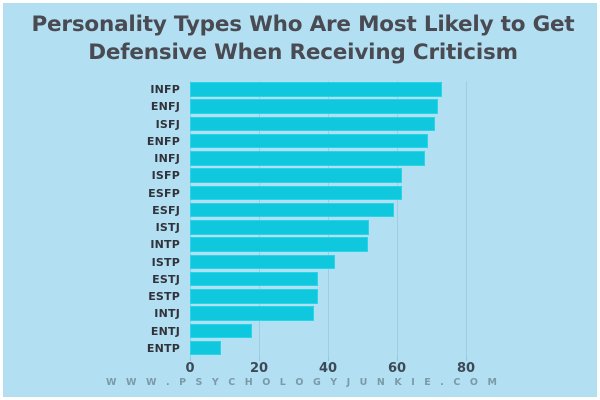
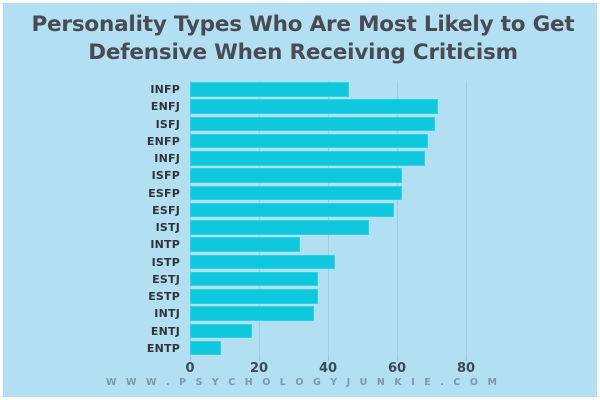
INFP: 73 -> 46
INTP: 52 -> 32
